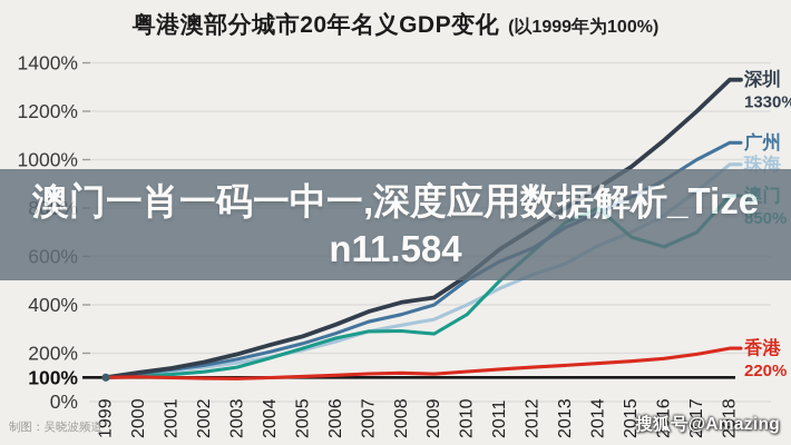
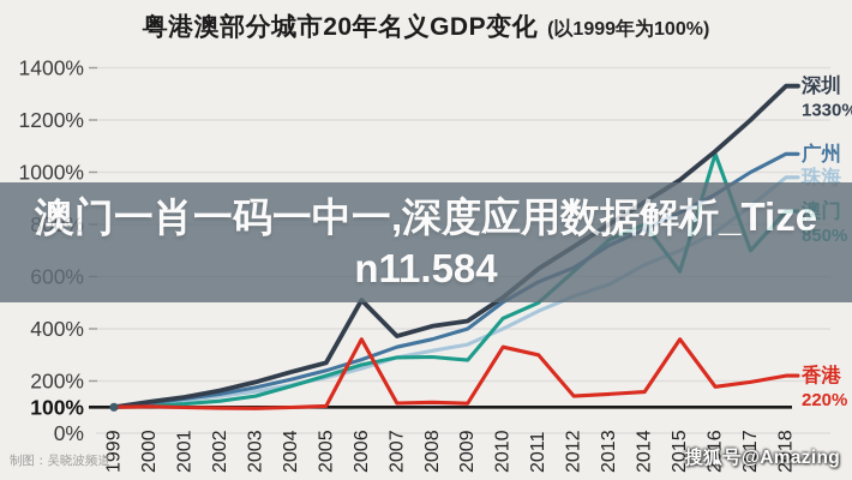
深圳/2006: 320% -> 510%
香港/2006: 110% -> 360%
澳门/2010: 360% -> 440%
香港/2010: 120% -> 330%
香港/2011: 130% -> 300%
澳门/2015: 680% -> 620%
香港/2015: 170% -> 360%
澳门/2016: 640% -> 1070%
